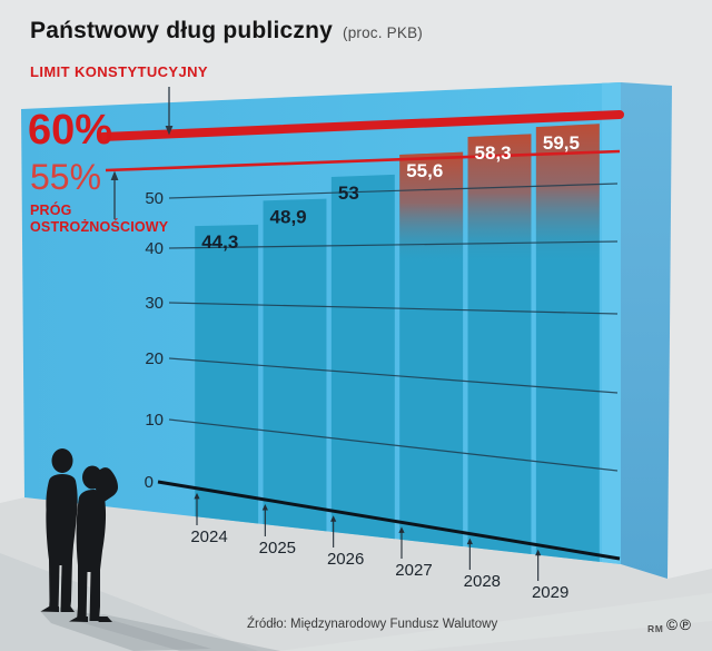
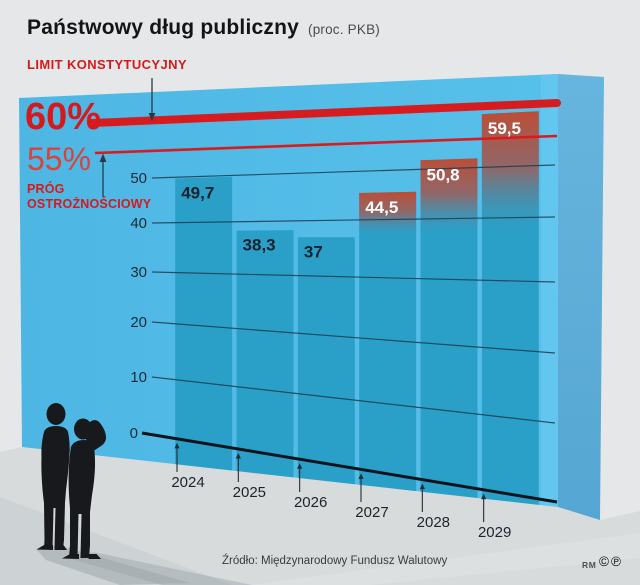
2024: 44,3 -> 49,7
2025: 48,9 -> 38,3
2026: 53 -> 37
2027: 55,6 -> 44,5
2028: 58,3 -> 50,8
